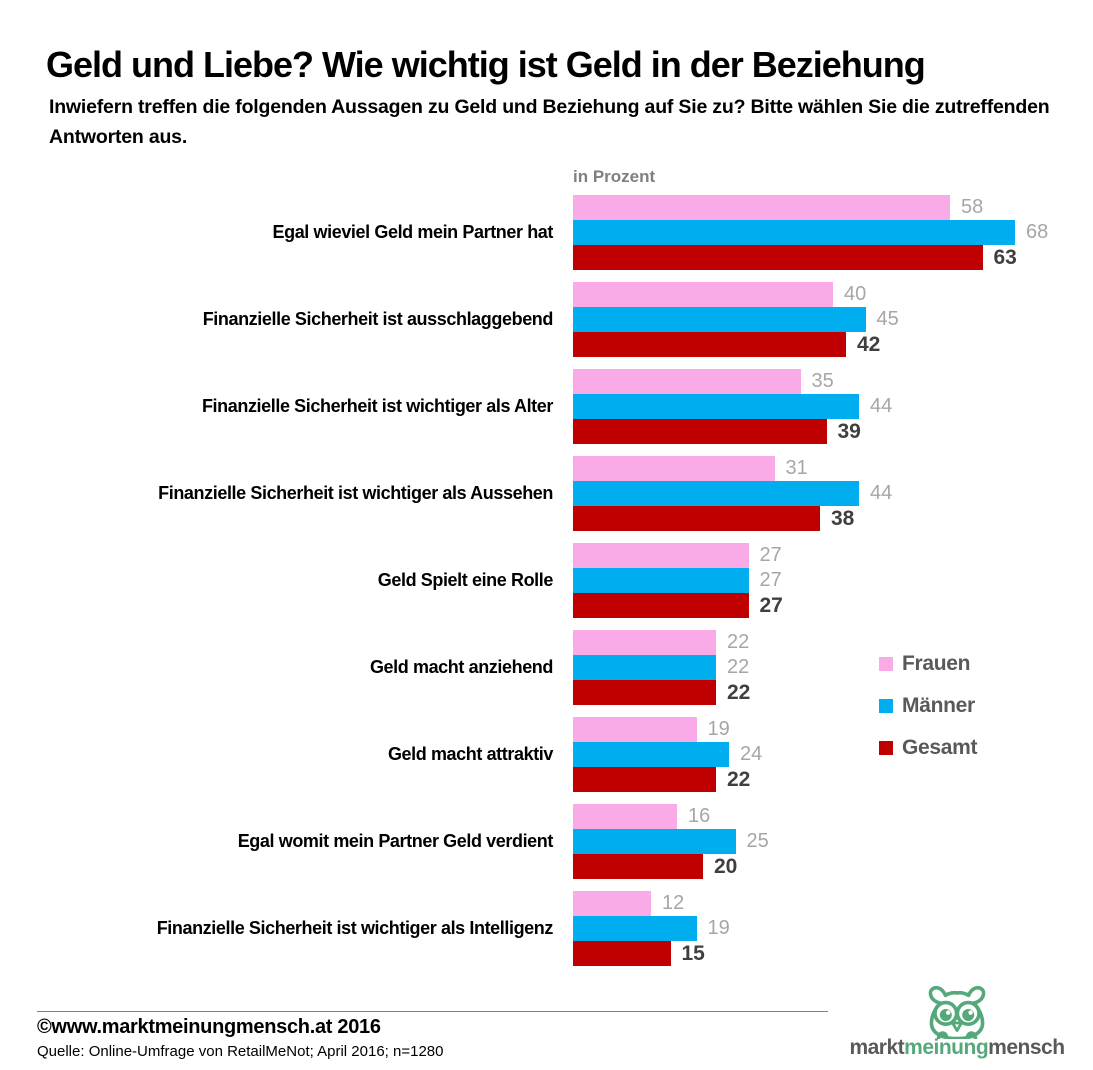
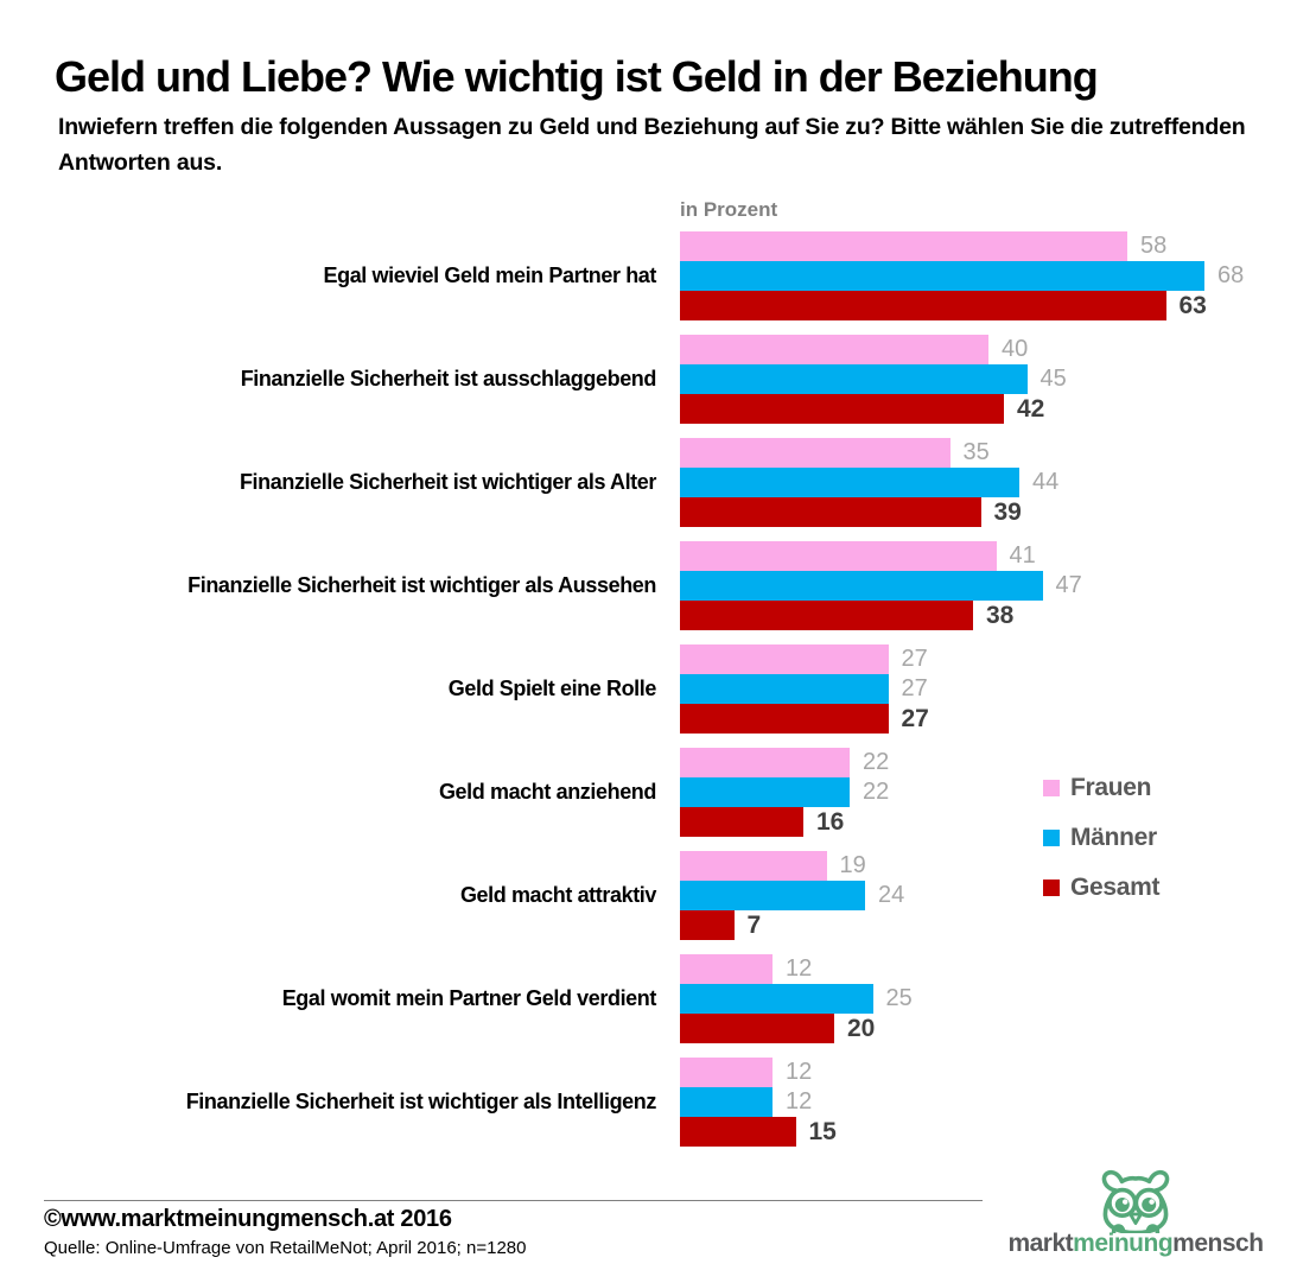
Frauen/Finanzielle Sicherheit ist wichtiger als Aussehen: 31 -> 41
Männer/Finanzielle Sicherheit ist wichtiger als Aussehen: 44 -> 47
Gesamt/Geld macht anziehend: 22 -> 16
Gesamt/Geld macht attraktiv: 22 -> 7
Frauen/Egal womit mein Partner Geld verdient: 16 -> 12
Männer/Finanzielle Sicherheit ist wichtiger als Intelligenz: 19 -> 12
